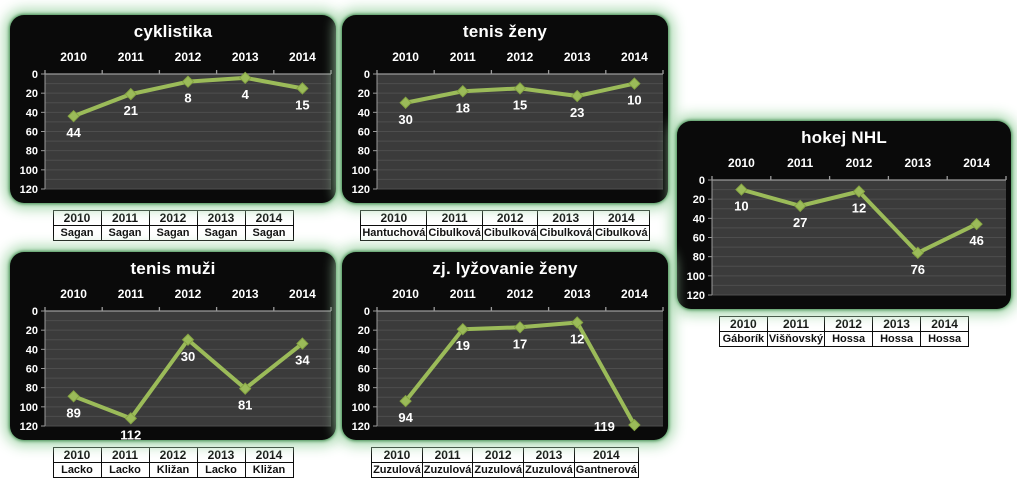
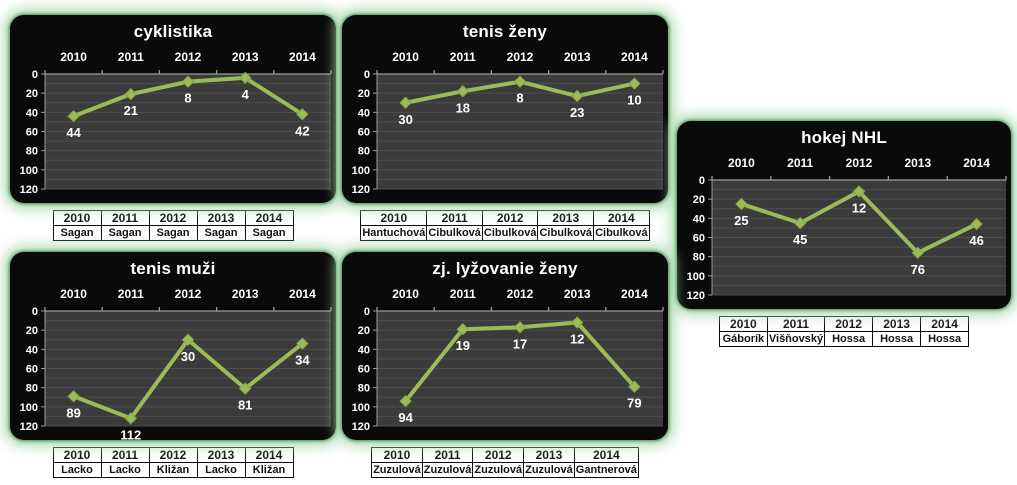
cyklistika/2014: 15 -> 42
tenis ženy/2012: 15 -> 8
hokej NHL/2010: 10 -> 25
hokej NHL/2011: 27 -> 45
zj. lyžovanie ženy/2014: 119 -> 79
